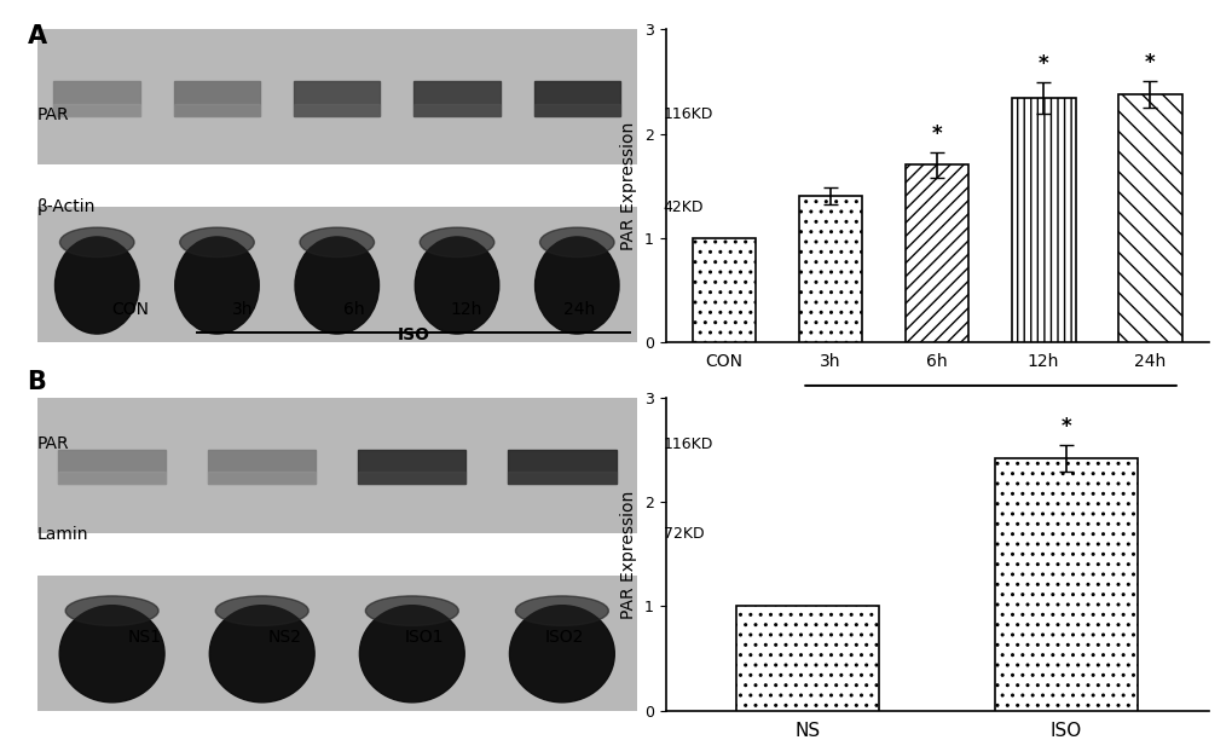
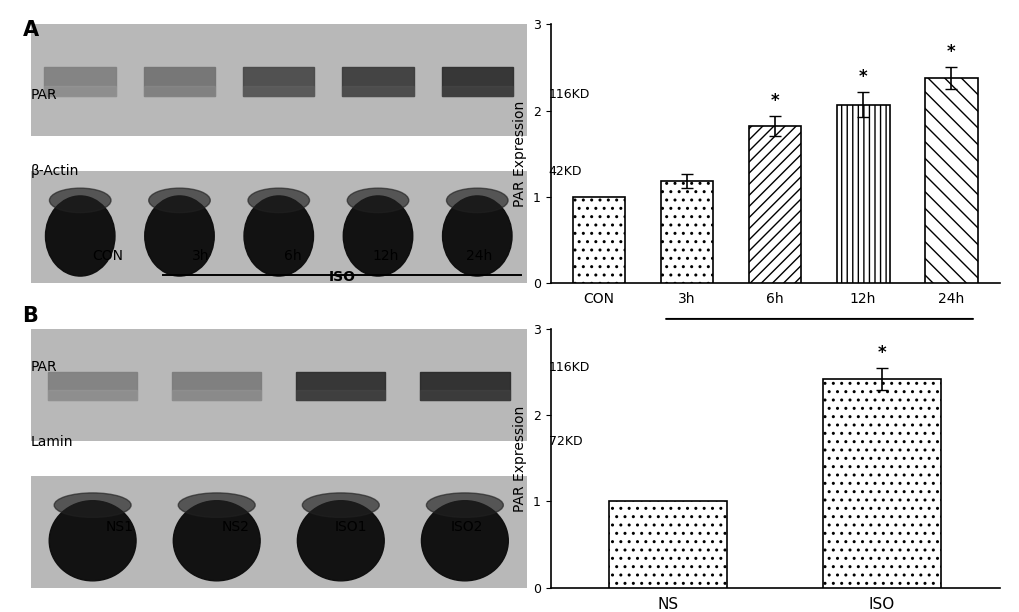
3h: 1.40 -> 1.18
6h: 1.70 -> 1.82
12h: 2.34 -> 2.07
